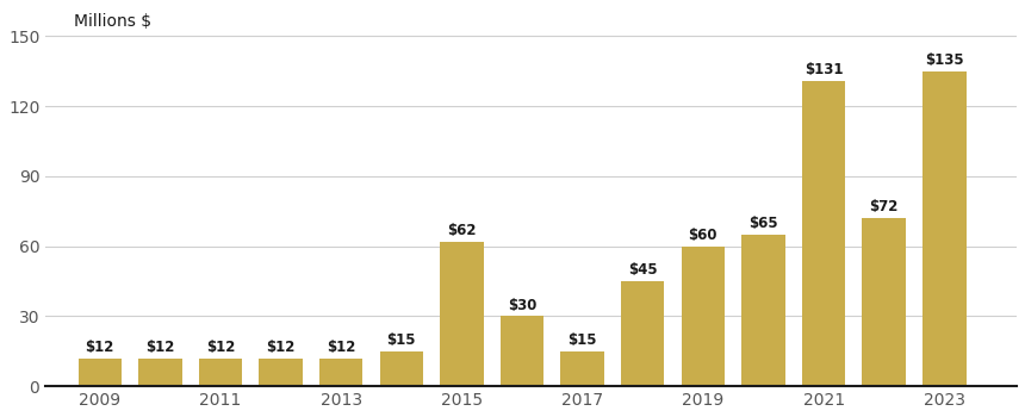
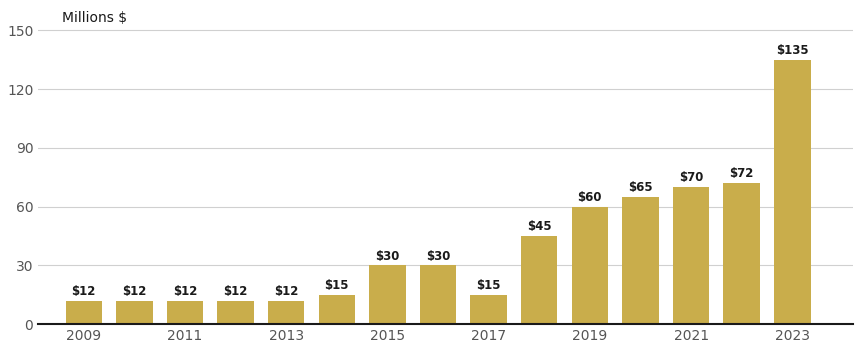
2015: $62 -> $30
2021: $131 -> $70
